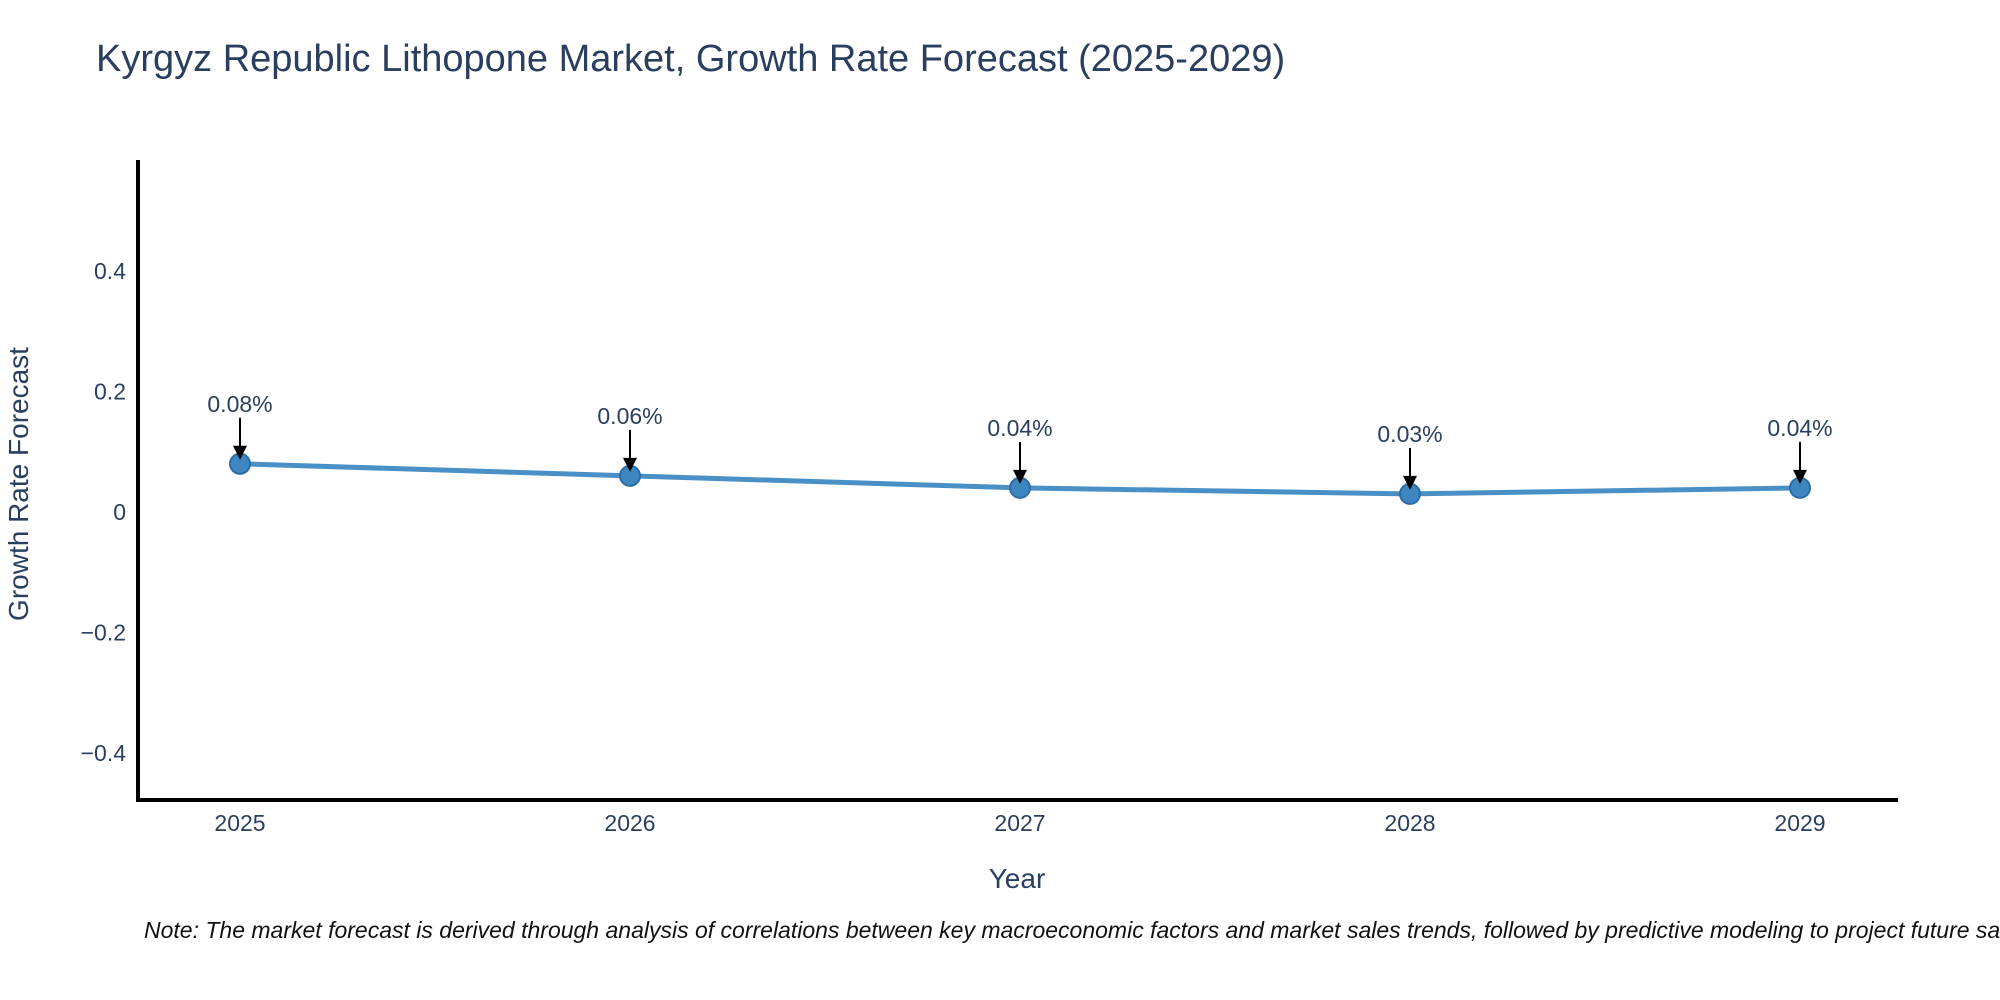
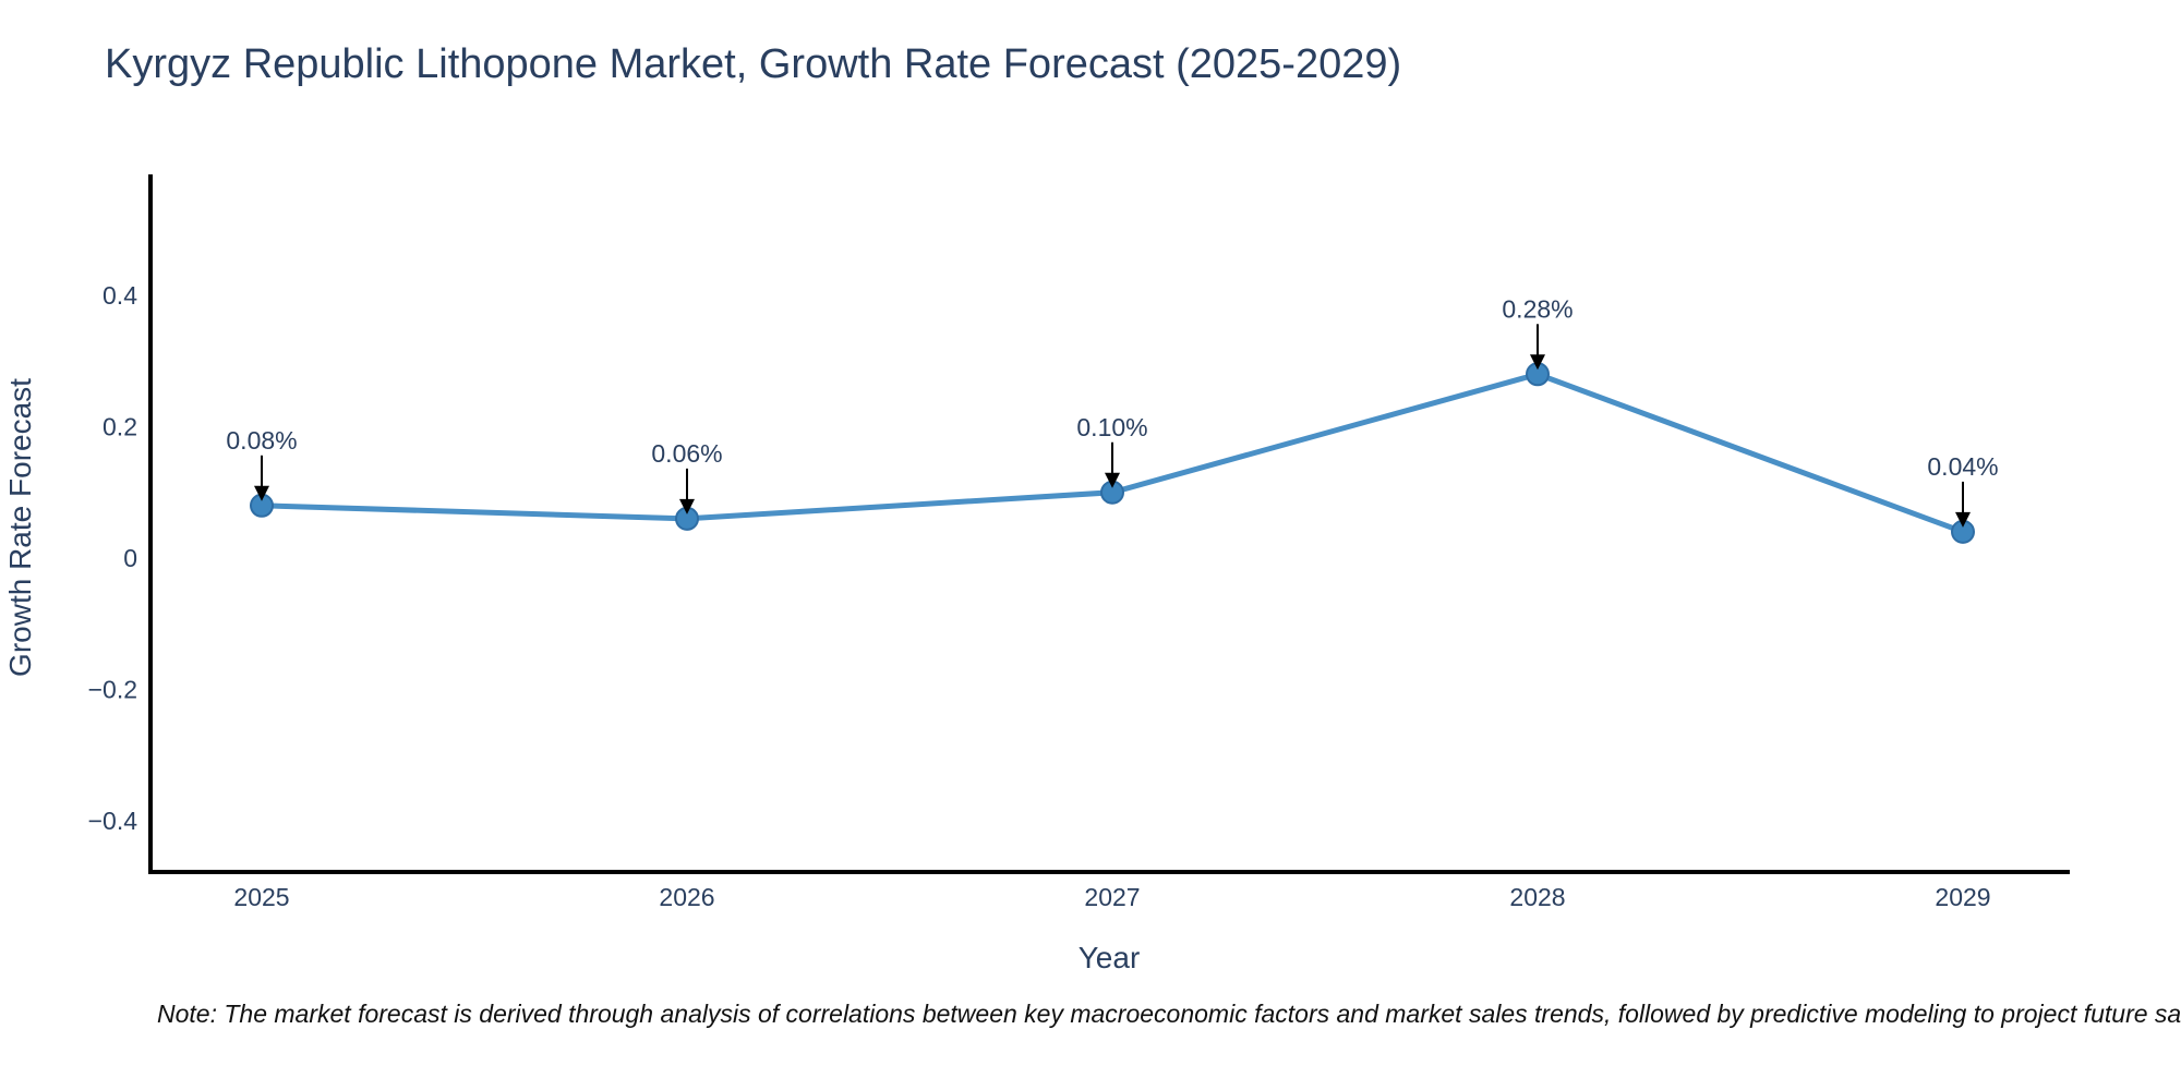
2027: 0.04% -> 0.10%
2028: 0.03% -> 0.28%
